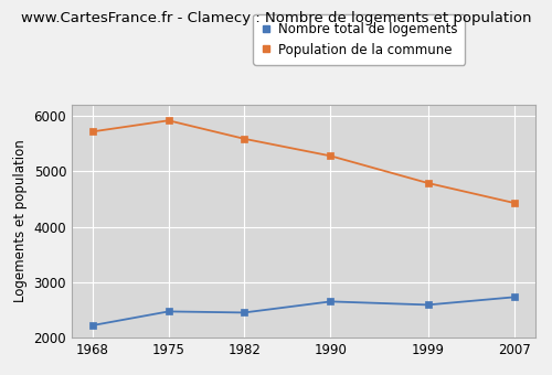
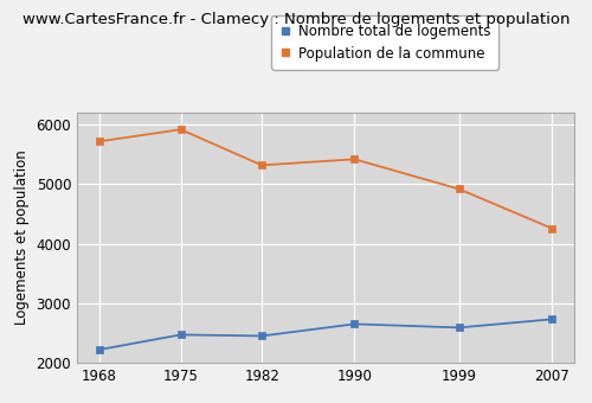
Population de la commune/1982: 5590 -> 5320
Population de la commune/1990: 5280 -> 5420
Population de la commune/1999: 4790 -> 4920
Population de la commune/2007: 4430 -> 4260
